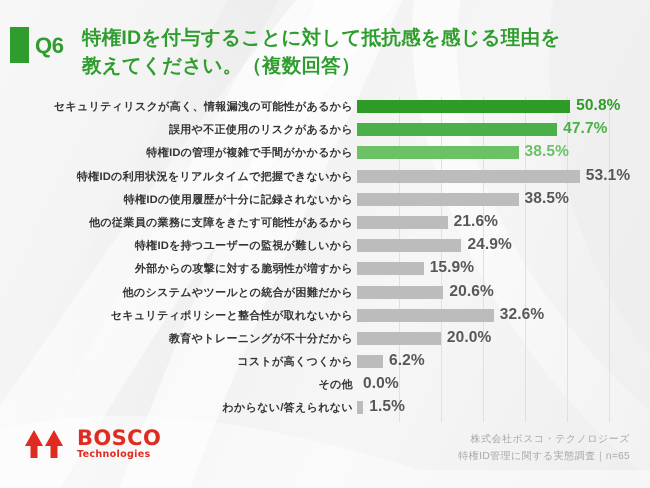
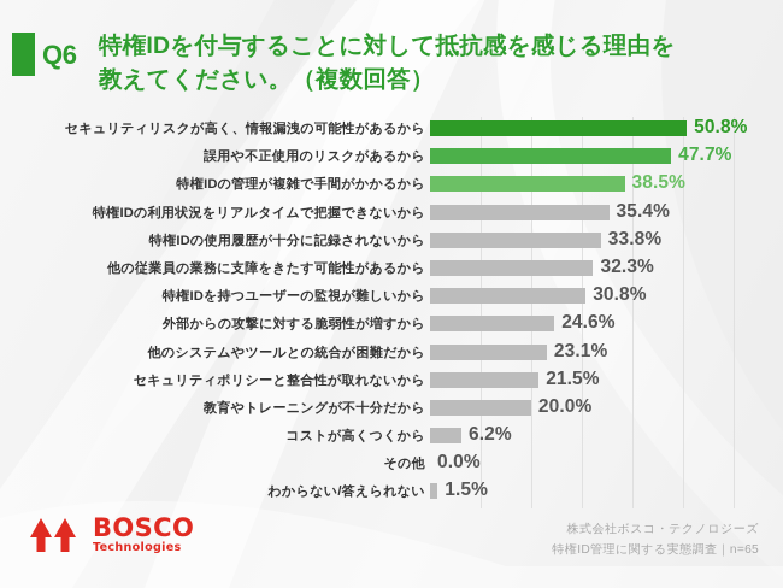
特権IDの利用状況をリアルタイムで把握できないから: 53.1% -> 35.4%
特権IDの使用履歴が十分に記録されないから: 38.5% -> 33.8%
他の従業員の業務に支障をきたす可能性があるから: 21.6% -> 32.3%
特権IDを持つユーザーの監視が難しいから: 24.9% -> 30.8%
外部からの攻撃に対する脆弱性が増すから: 15.9% -> 24.6%
他のシステムやツールとの統合が困難だから: 20.6% -> 23.1%
セキュリティポリシーと整合性が取れないから: 32.6% -> 21.5%
